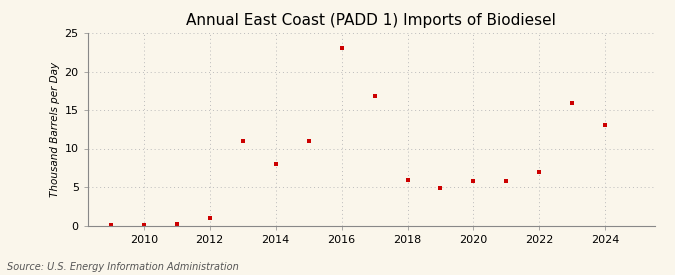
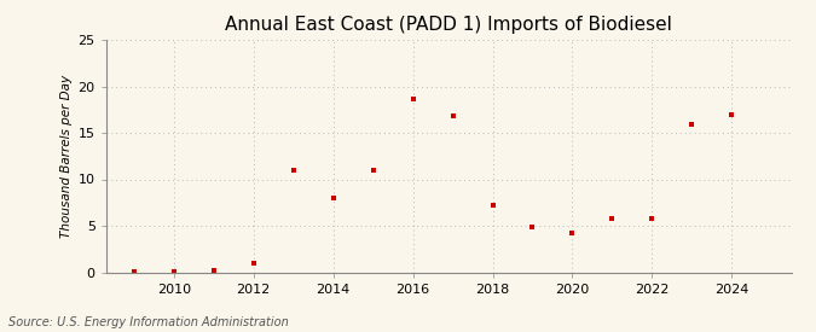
2016: 23.0 -> 18.6
2018: 5.9 -> 7.2
2020: 5.8 -> 4.2
2022: 6.9 -> 5.8
2024: 13.0 -> 17.0
